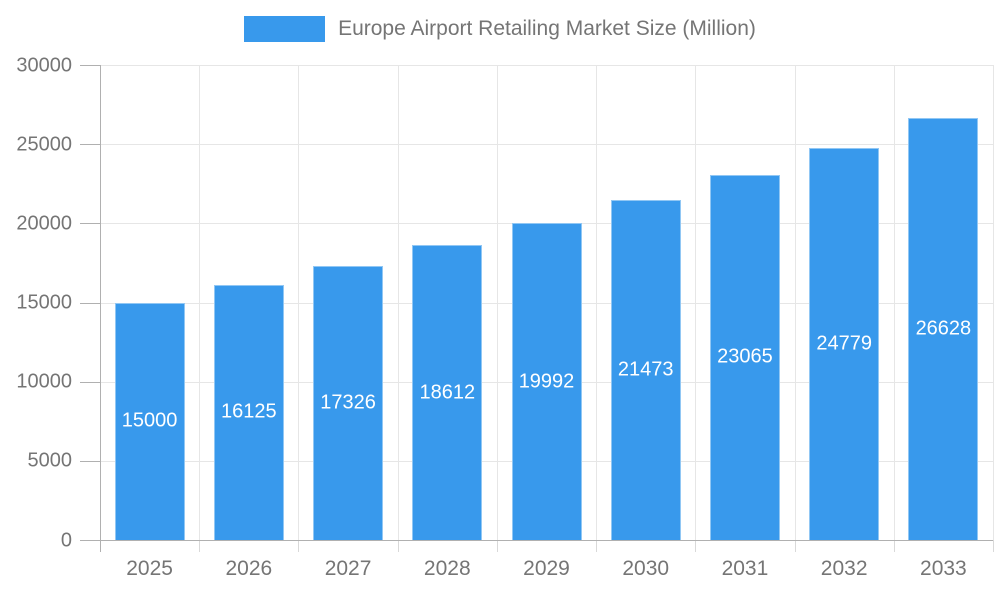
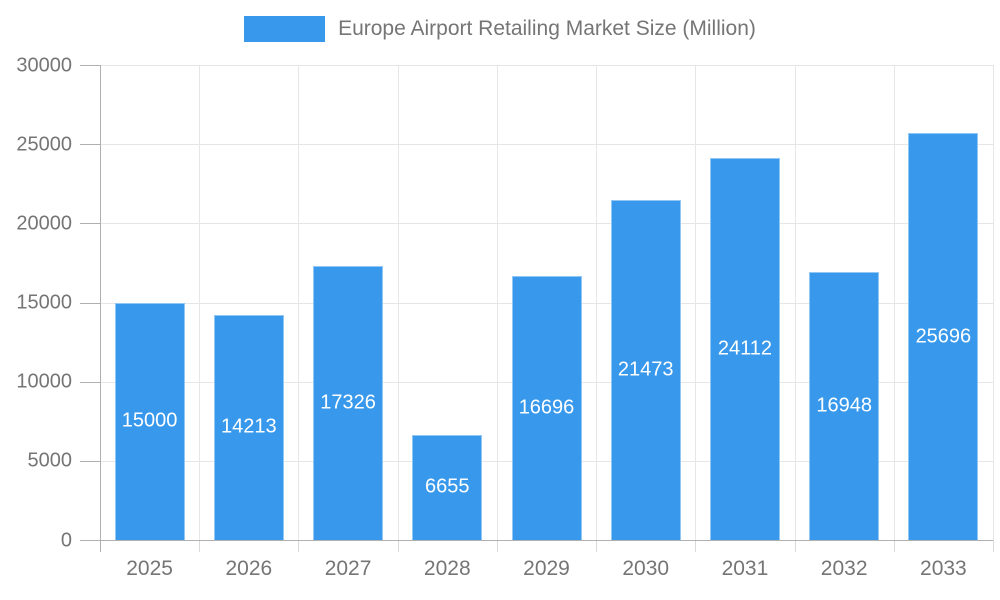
2026: 16125 -> 14213
2028: 18612 -> 6655
2029: 19992 -> 16696
2031: 23065 -> 24112
2032: 24779 -> 16948
2033: 26628 -> 25696
